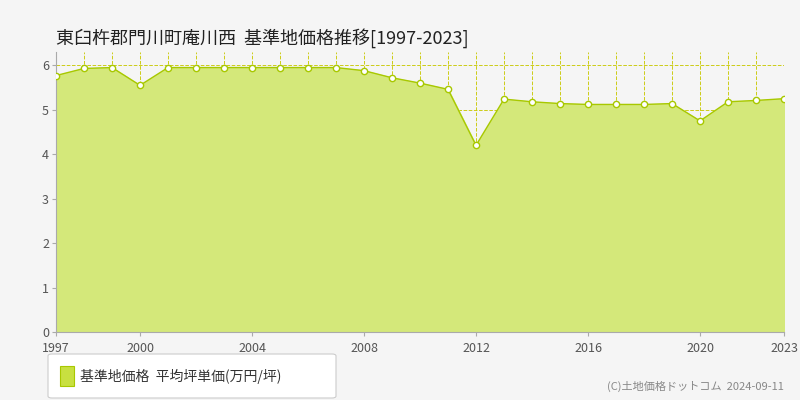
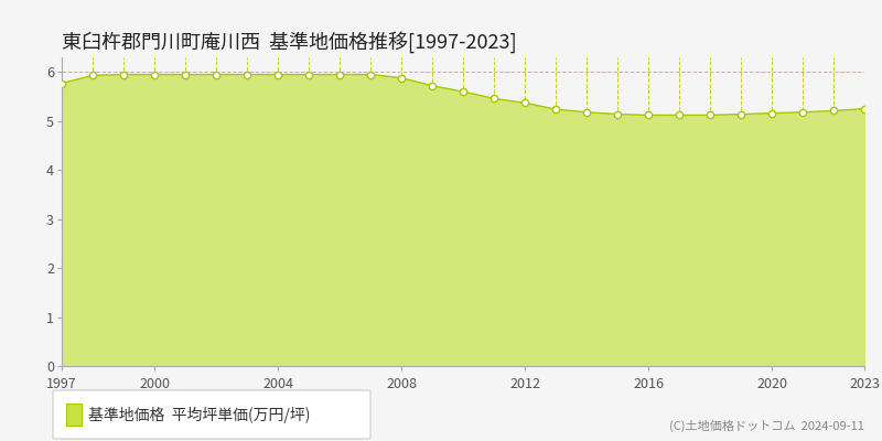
2000: 5.55 -> 5.95
2012: 4.20 -> 5.37
2020: 4.75 -> 5.16
